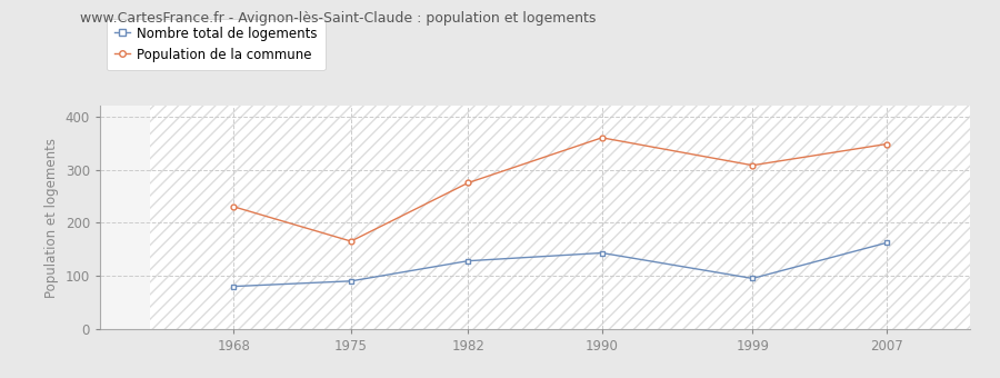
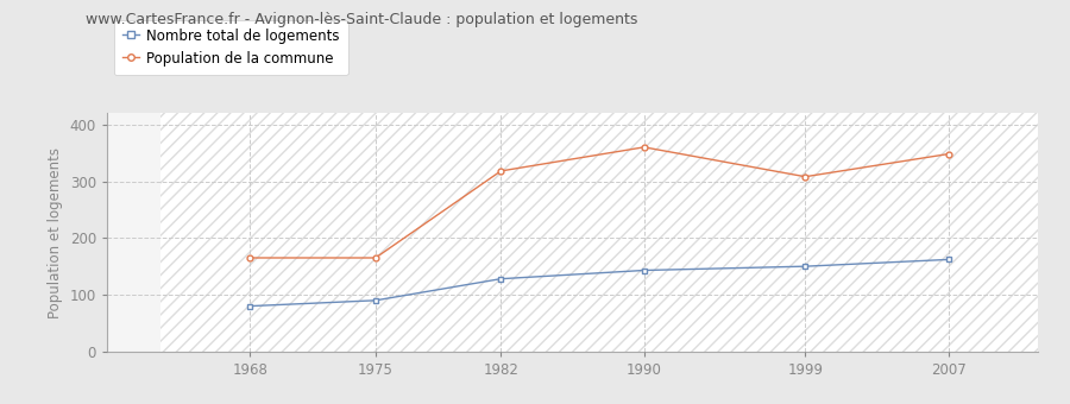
Population de la commune/1968: 230 -> 165
Population de la commune/1982: 275 -> 318
Nombre total de logements/1999: 95 -> 150
